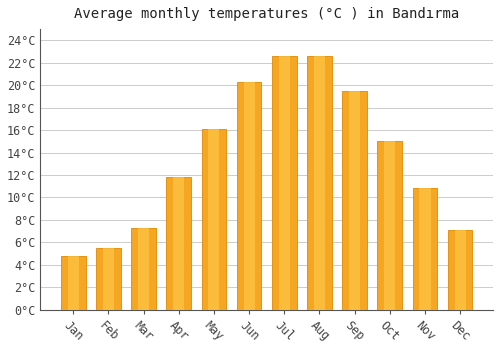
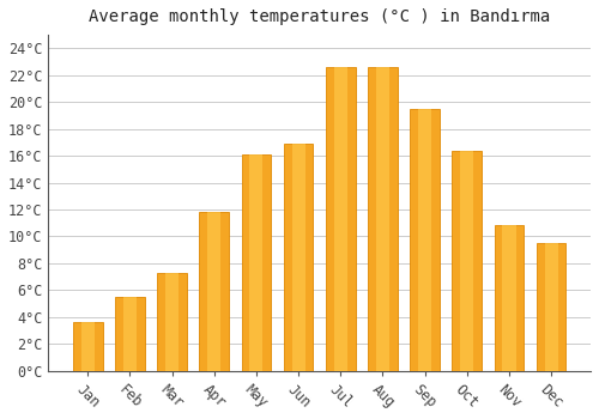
Jan: 4.8°C -> 3.6°C
Jun: 20.3°C -> 16.9°C
Oct: 15.0°C -> 16.4°C
Dec: 7.1°C -> 9.5°C
